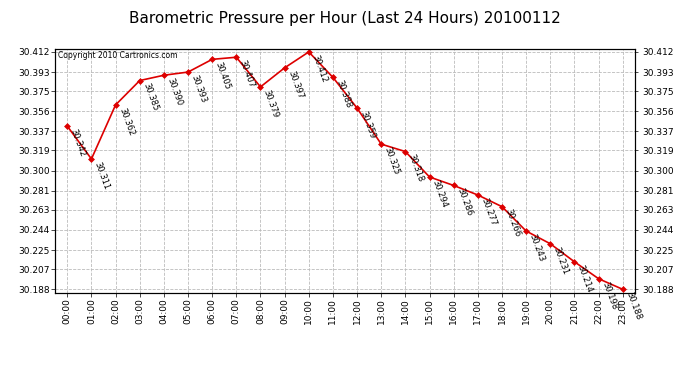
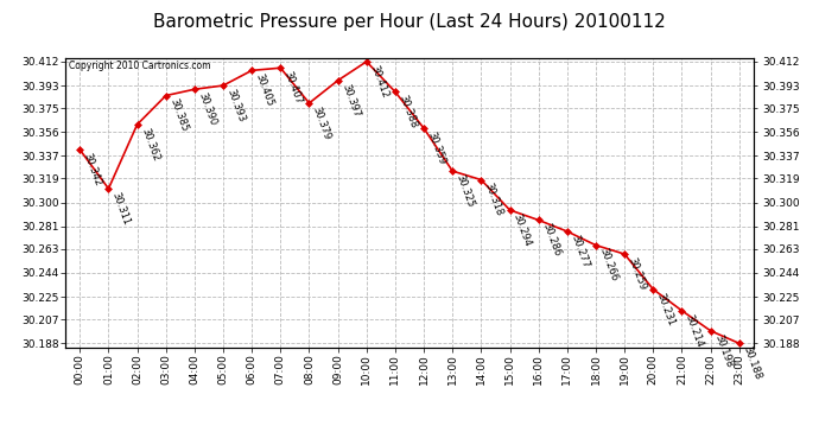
19:00: 30.243 -> 30.259
